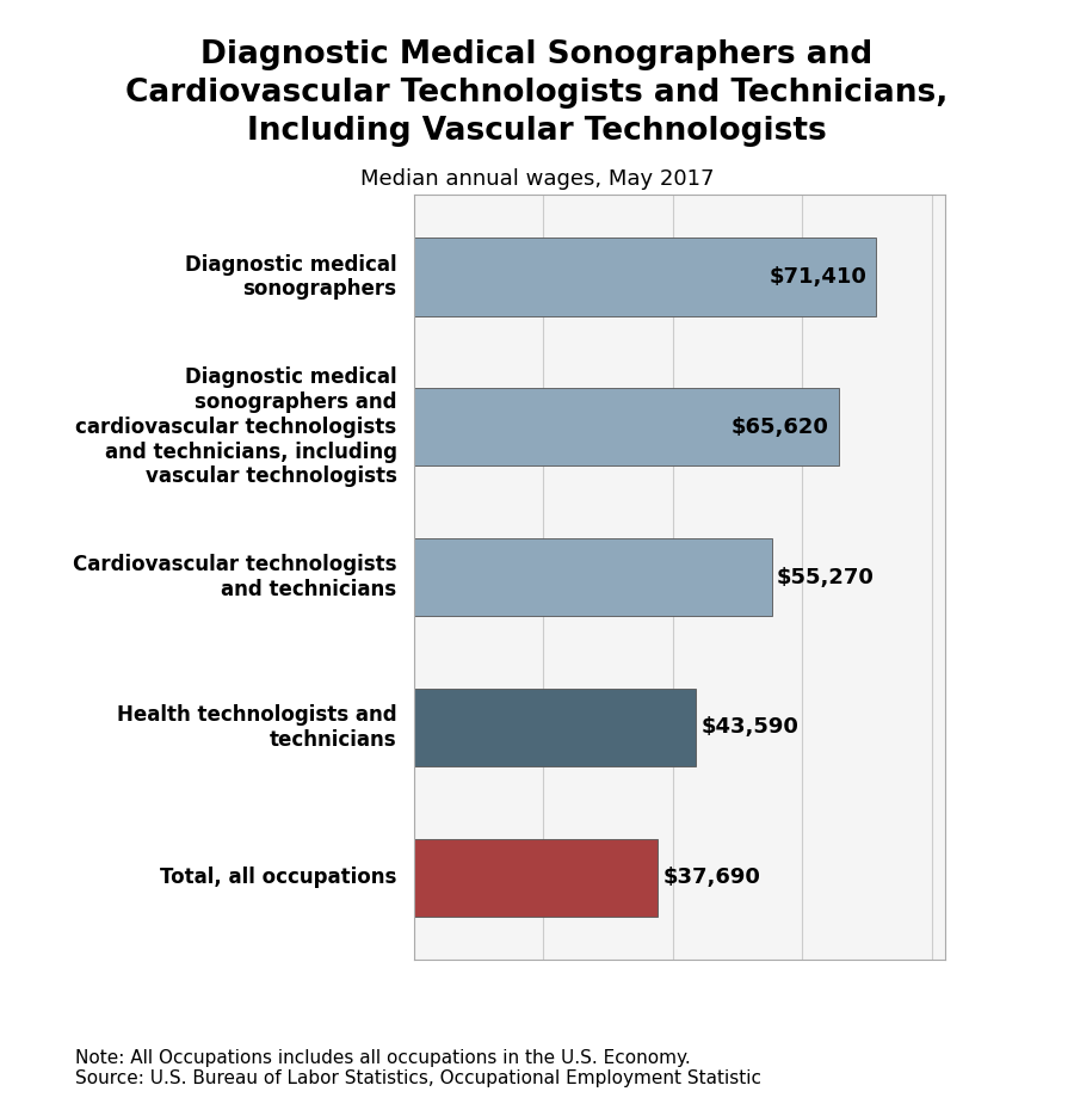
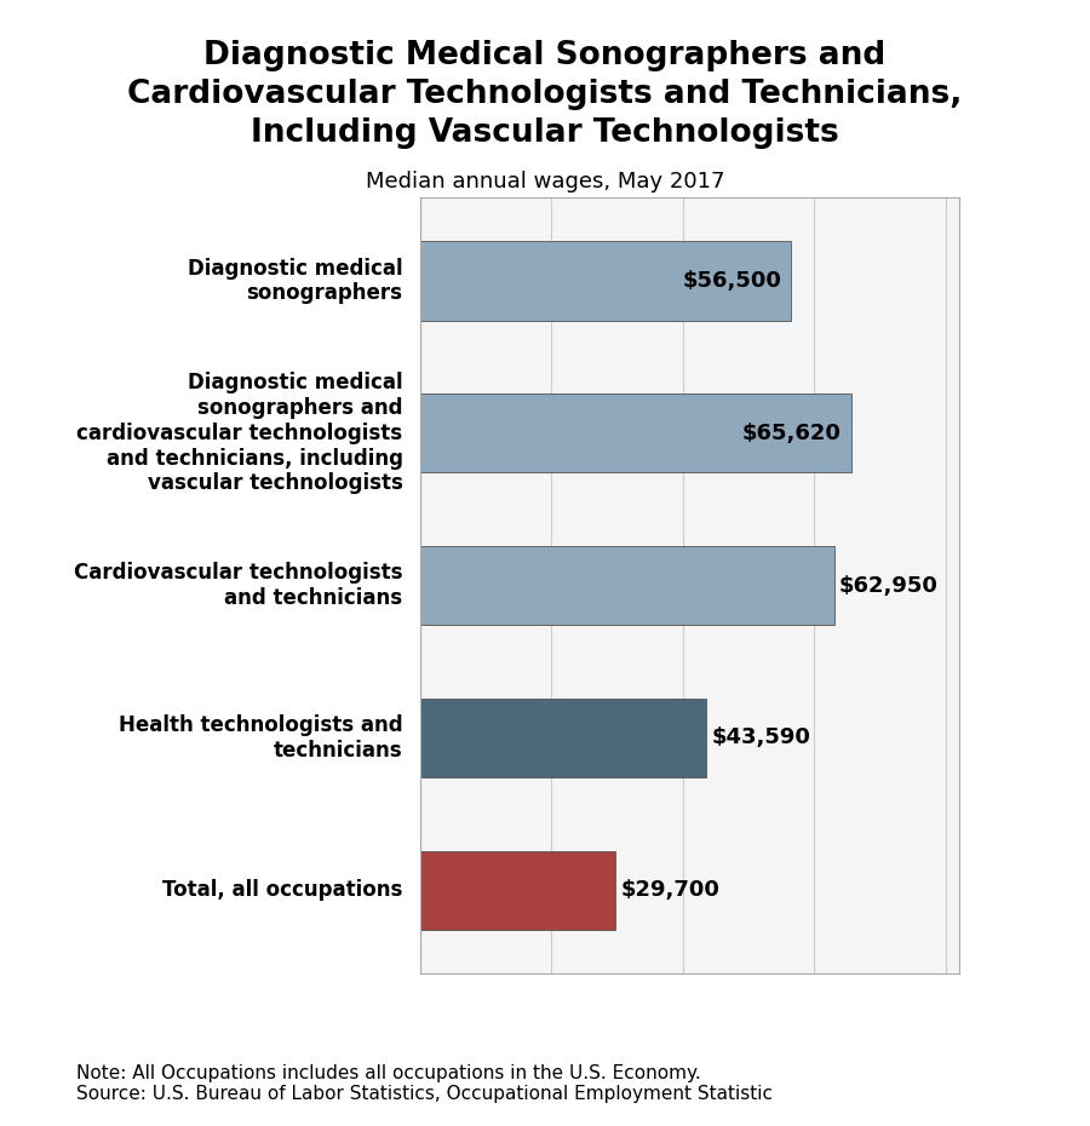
Diagnostic medical sonographers: $71,410 -> $56,500
Cardiovascular technologists and technicians: $55,270 -> $62,950
Total, all occupations: $37,690 -> $29,700
